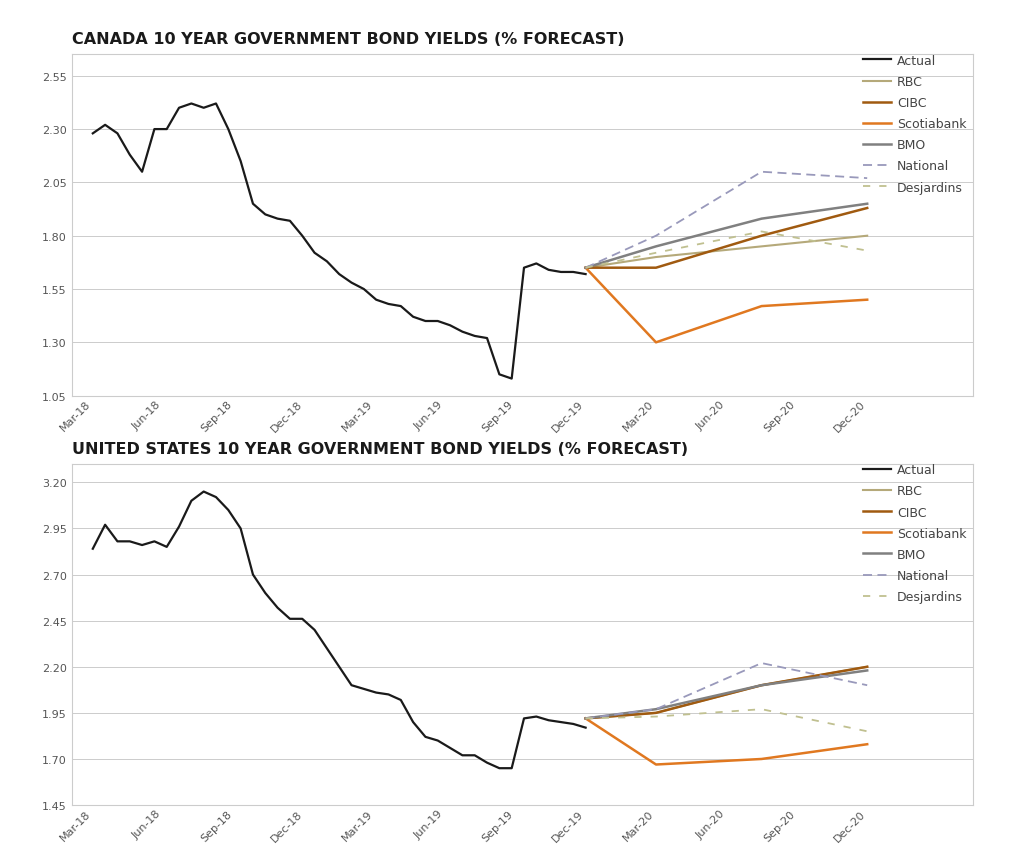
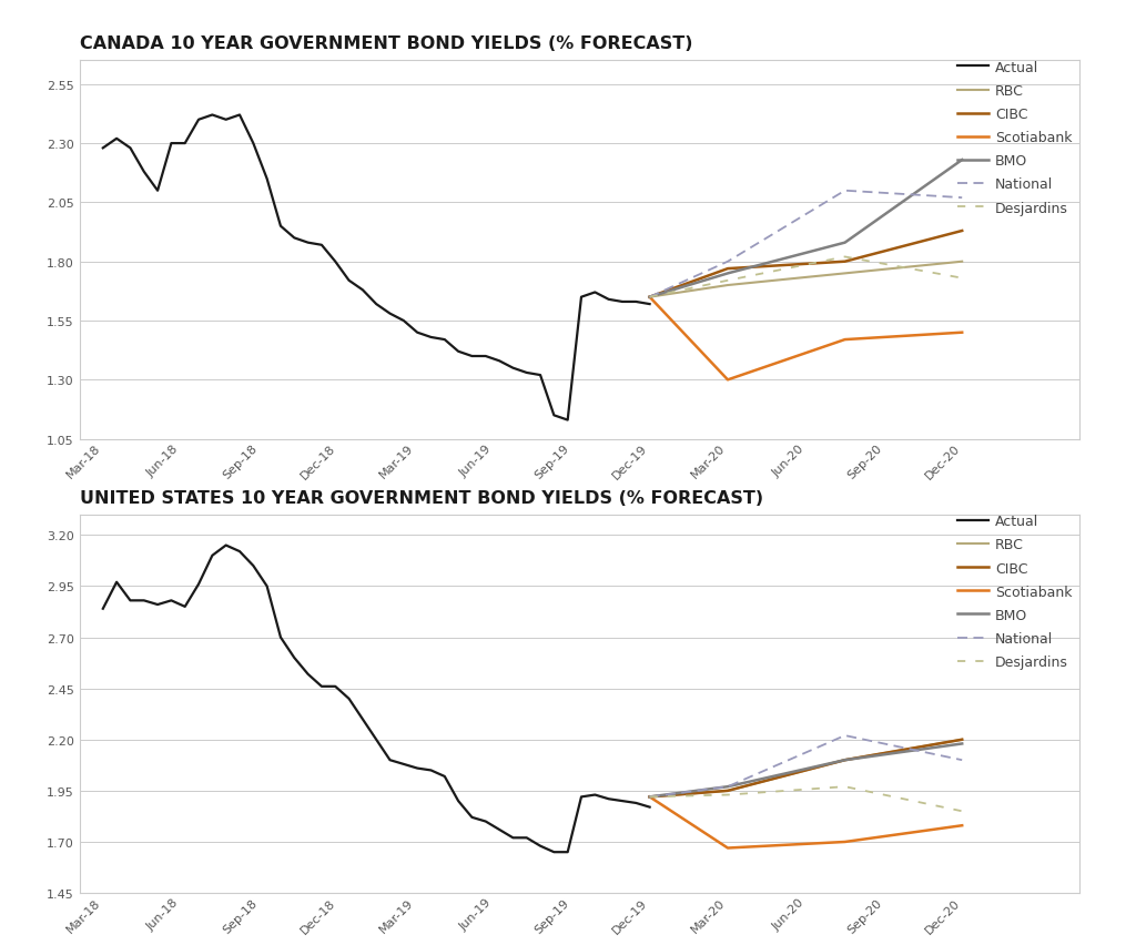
CANADA 10 YEAR GOVERNMENT BOND YIELDS (% FORECAST)/CIBC/Mar-20: 1.65 -> 1.77
CANADA 10 YEAR GOVERNMENT BOND YIELDS (% FORECAST)/BMO/Dec-20: 1.95 -> 2.23
